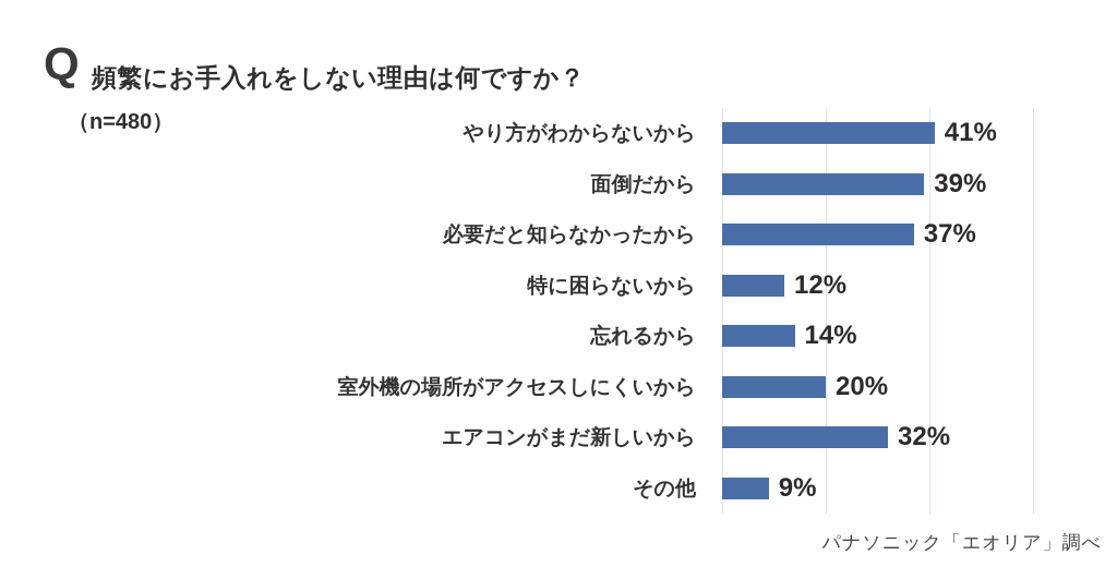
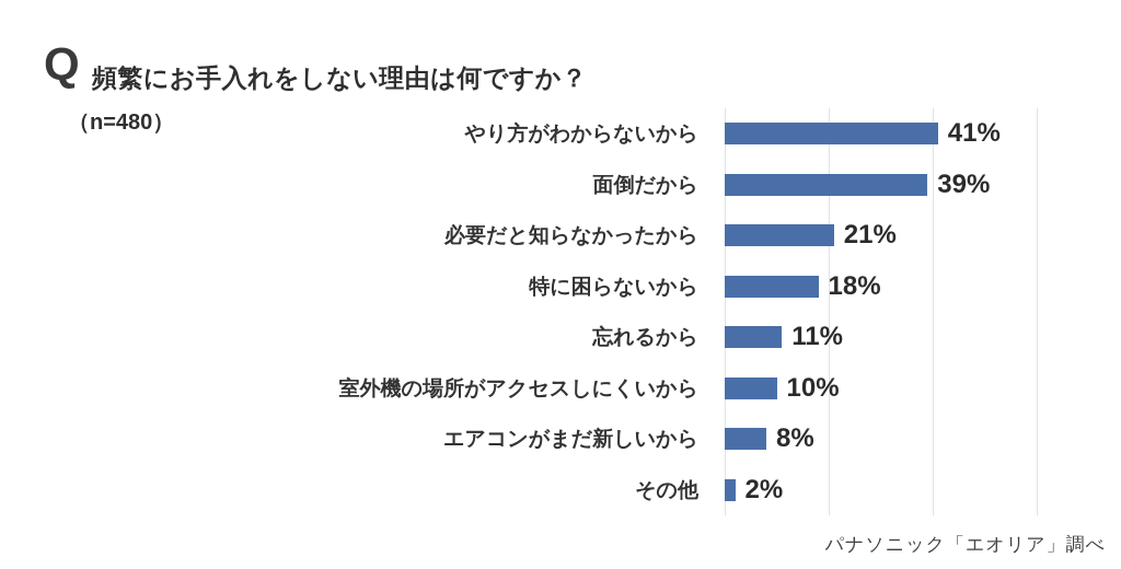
必要だと知らなかったから: 37% -> 21%
特に困らないから: 12% -> 18%
忘れるから: 14% -> 11%
室外機の場所がアクセスしにくいから: 20% -> 10%
エアコンがまだ新しいから: 32% -> 8%
その他: 9% -> 2%
